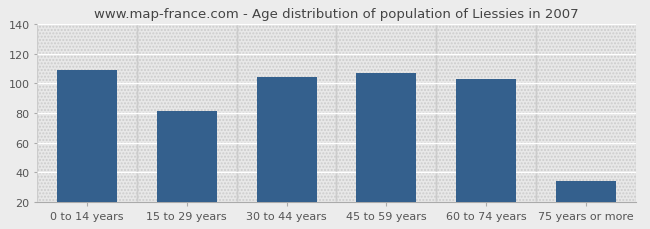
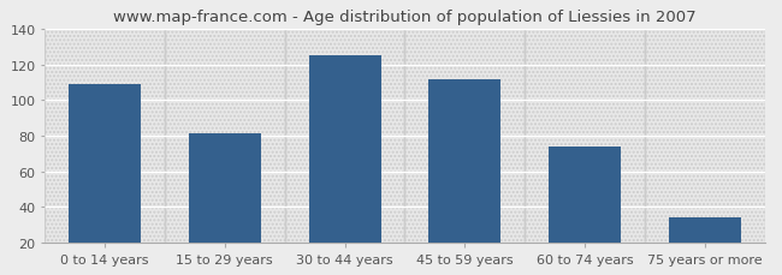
30 to 44 years: 104 -> 125
45 to 59 years: 107 -> 112
60 to 74 years: 103 -> 74
